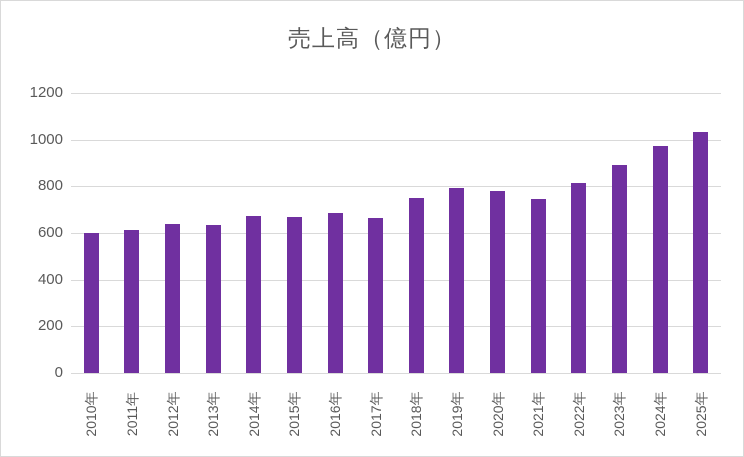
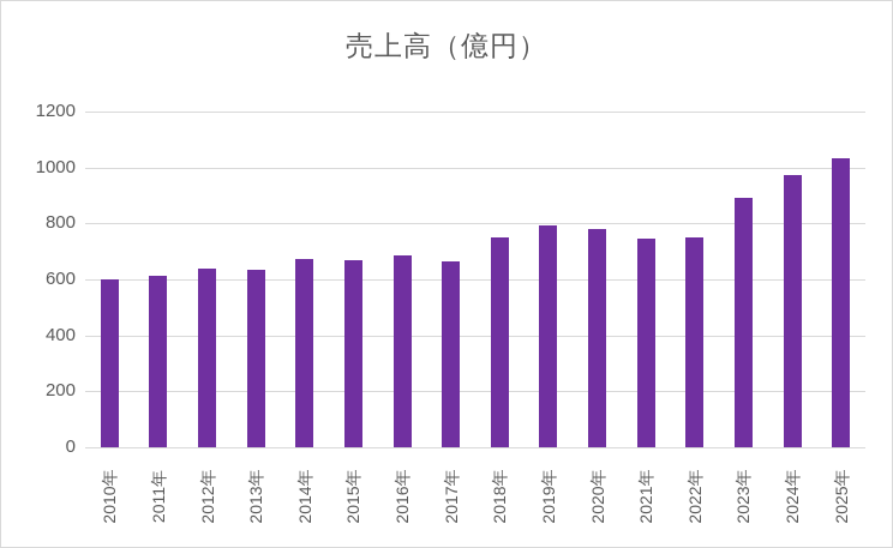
2022年: 820 -> 750
